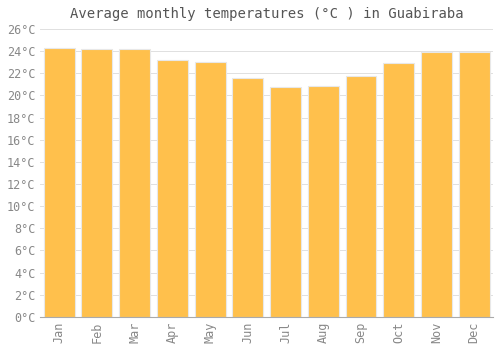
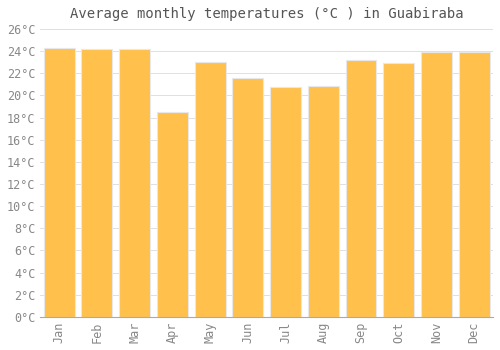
Apr: 23.2°C -> 18.5°C
Sep: 21.8°C -> 23.2°C
